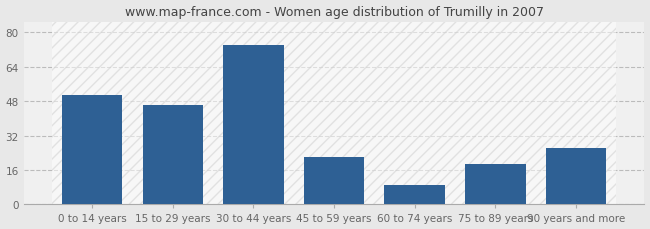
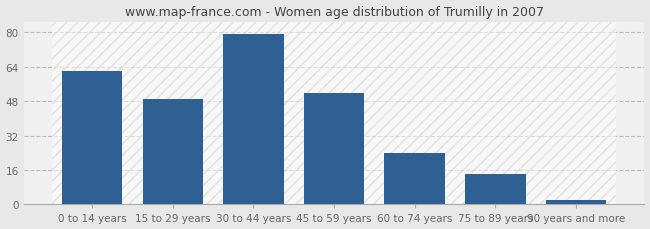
0 to 14 years: 51 -> 62
15 to 29 years: 46 -> 49
30 to 44 years: 74 -> 79
45 to 59 years: 22 -> 52
60 to 74 years: 9 -> 24
75 to 89 years: 19 -> 14
90 years and more: 26 -> 2
